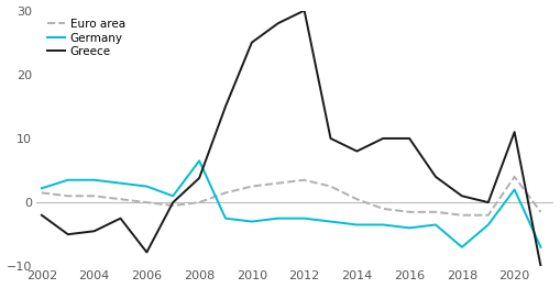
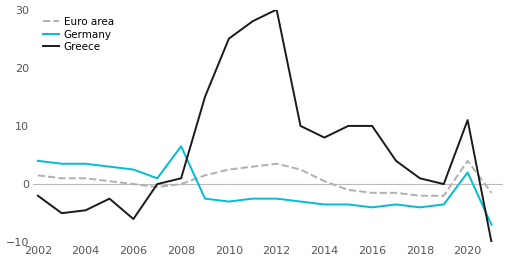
Germany/2002: 2.2 -> 4.0
Greece/2006: -7.8 -> -6.0
Greece/2008: 3.8 -> 1.0
Germany/2018: -7.0 -> -4.0
